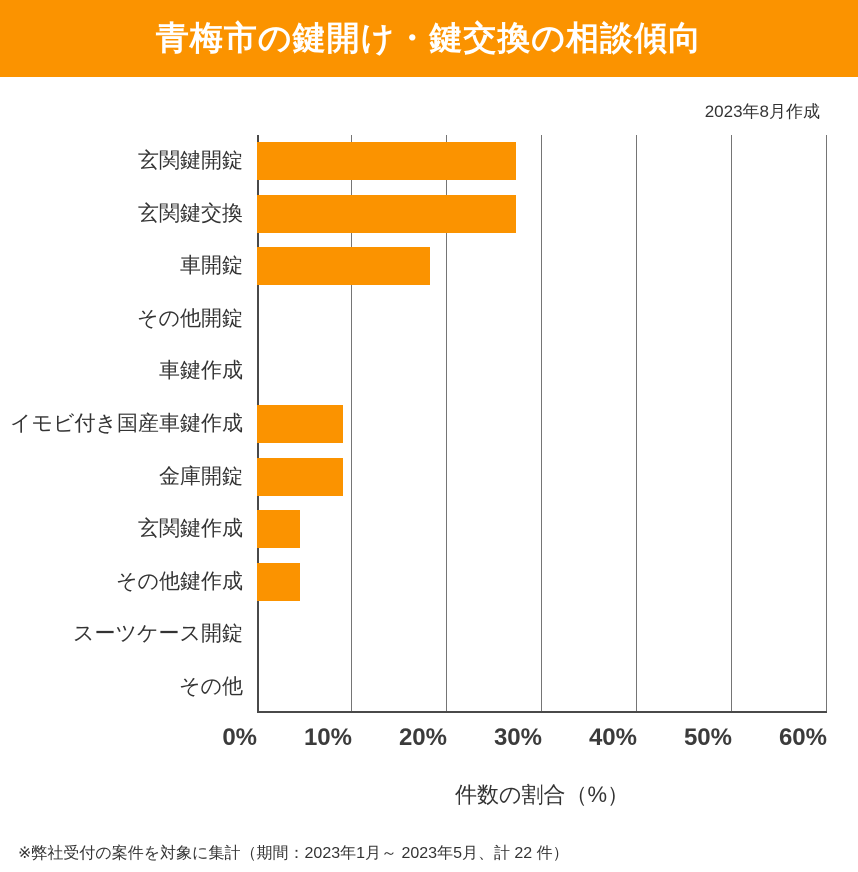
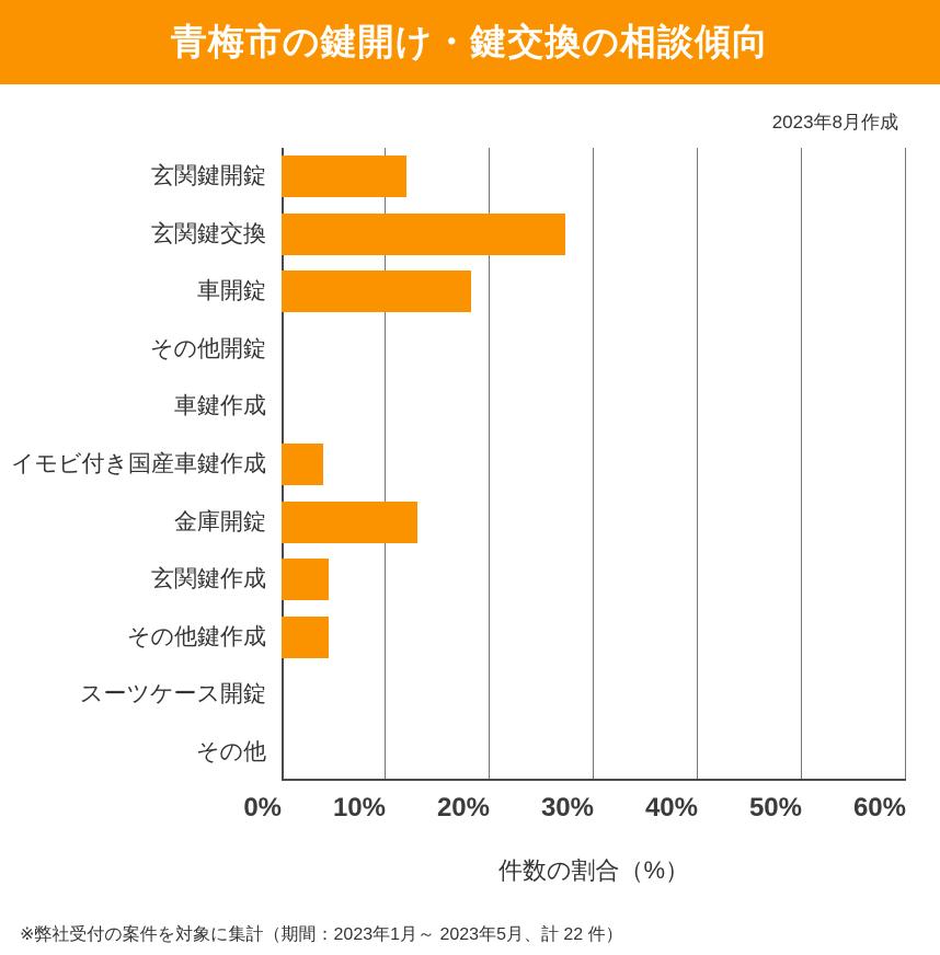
玄関鍵開錠: 27% -> 12%
イモビ付き国産車鍵作成: 9% -> 4%
金庫開錠: 9% -> 13%
